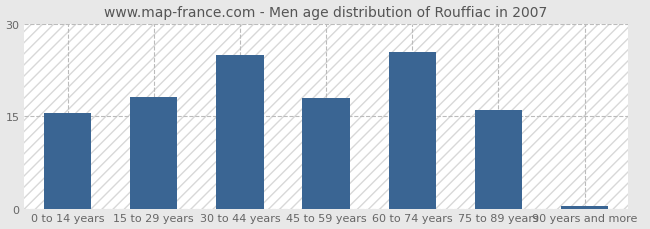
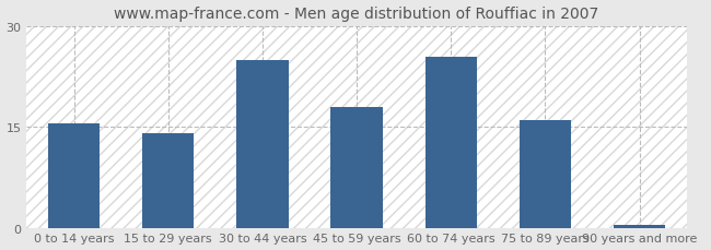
15 to 29 years: 18.2 -> 14.0
